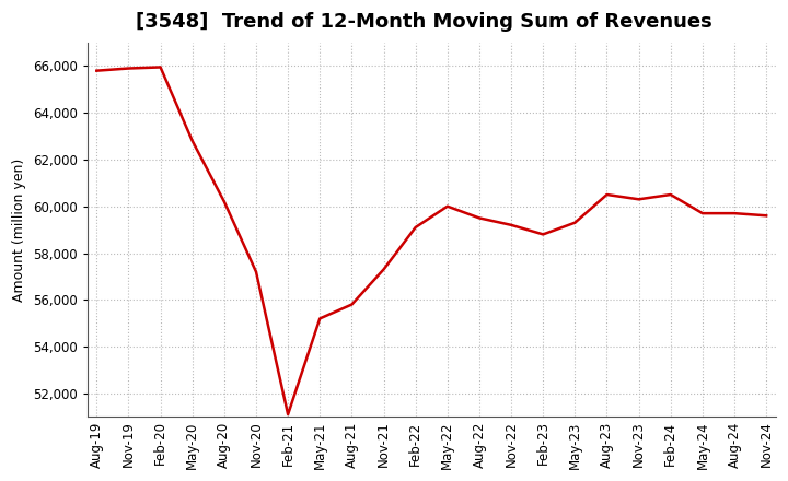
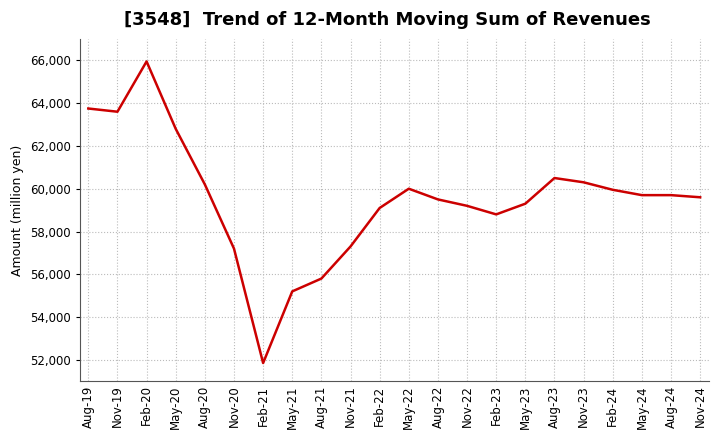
Aug-19: 65,800 -> 63,750
Nov-19: 65,900 -> 63,600
Feb-21: 51,100 -> 51,850
Feb-24: 60,500 -> 59,950
